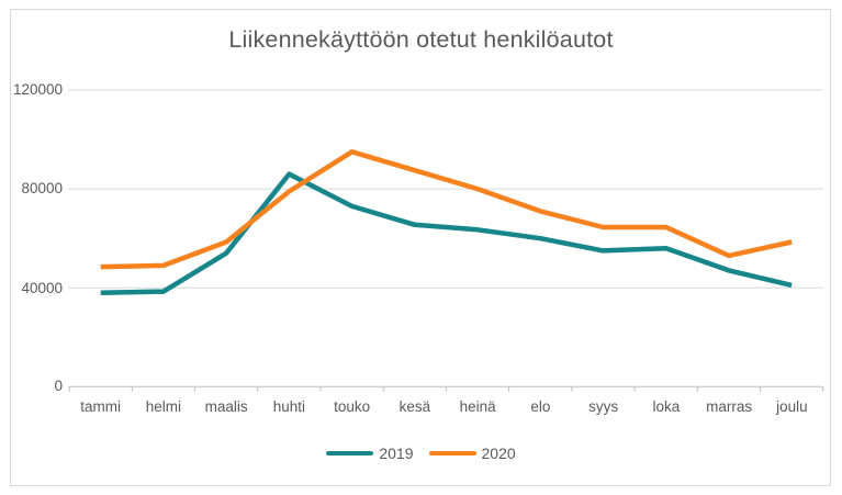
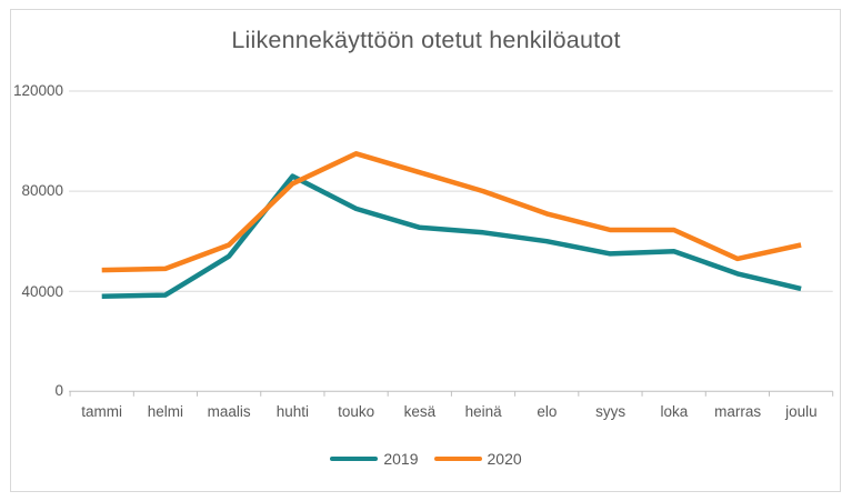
2020/huhti: 79000 -> 83000
